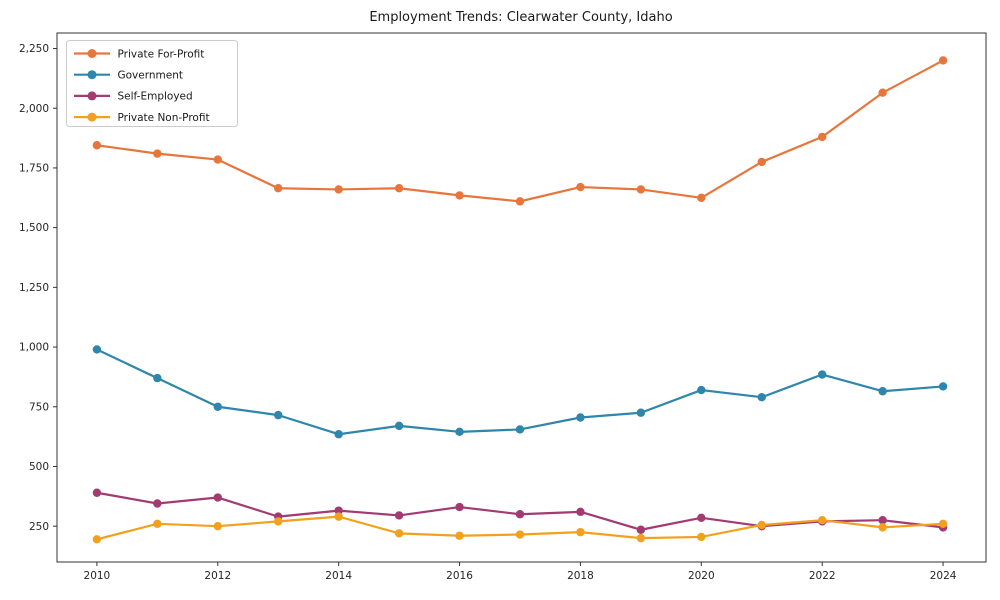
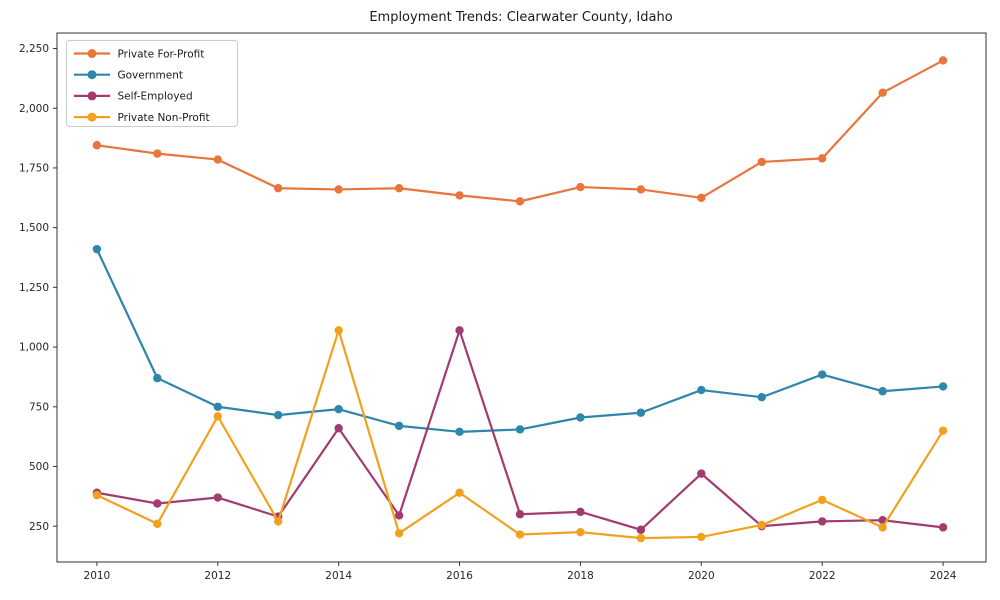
Government/2010: 990 -> 1410
Private Non-Profit/2010: 200 -> 380
Private Non-Profit/2012: 250 -> 710
Government/2014: 640 -> 740
Self-Employed/2014: 320 -> 660
Private Non-Profit/2014: 290 -> 1070
Self-Employed/2016: 330 -> 1070
Private Non-Profit/2016: 210 -> 390
Self-Employed/2020: 280 -> 470
Private For-Profit/2022: 1880 -> 1790
Private Non-Profit/2022: 280 -> 360
Private Non-Profit/2024: 260 -> 650
